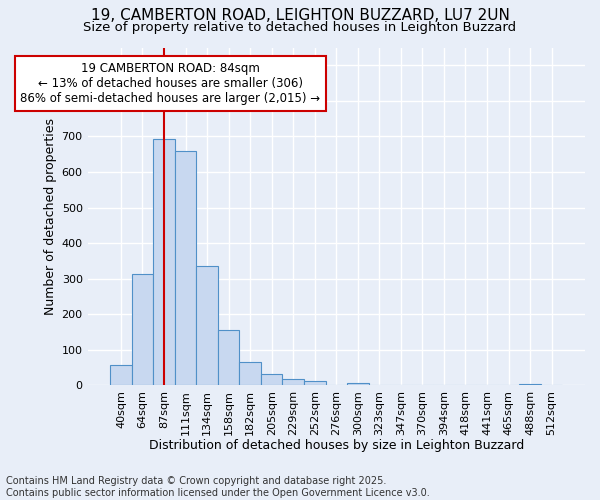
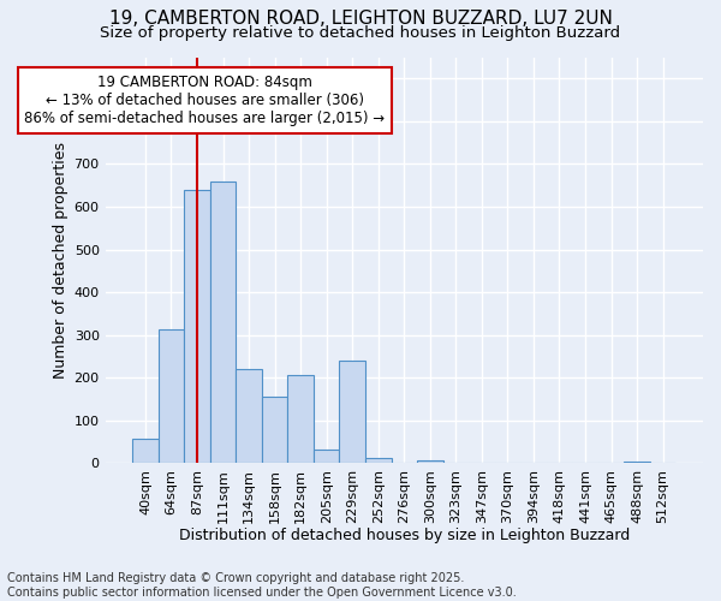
87sqm: 693 -> 640
134sqm: 335 -> 220
182sqm: 65 -> 205
229sqm: 18 -> 240
